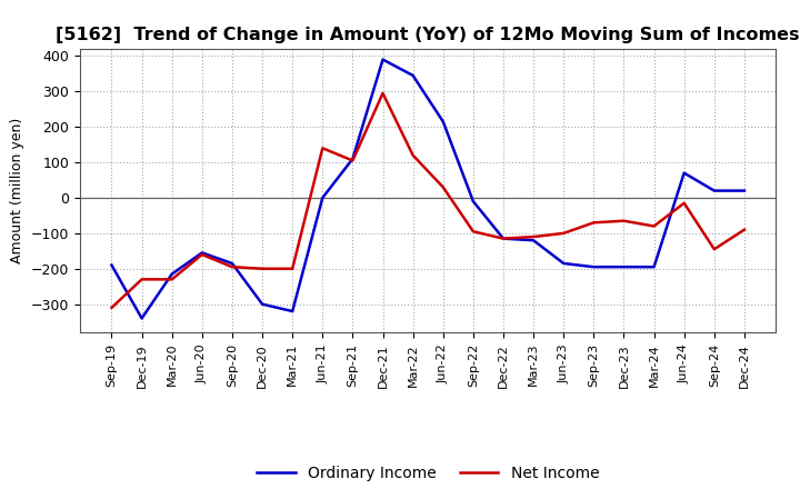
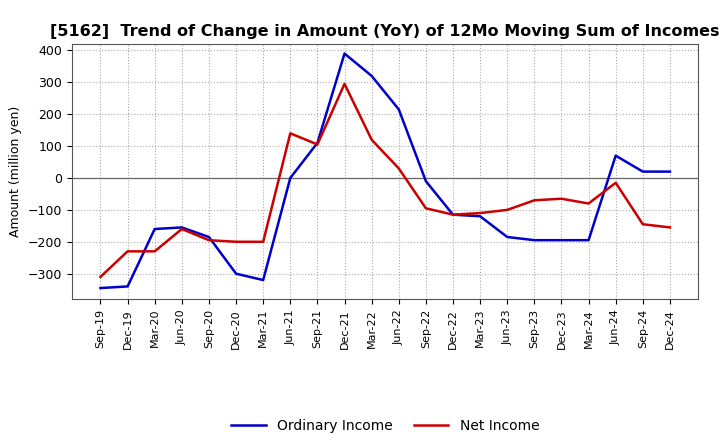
Ordinary Income/Sep-19: -190 -> -345
Ordinary Income/Mar-20: -215 -> -160
Ordinary Income/Mar-22: 345 -> 320
Net Income/Dec-24: -90 -> -155
